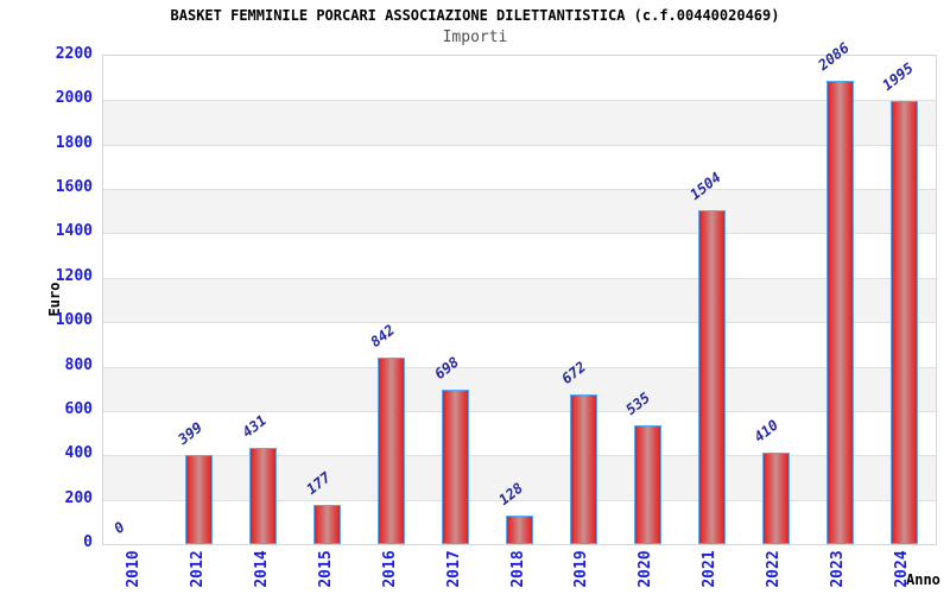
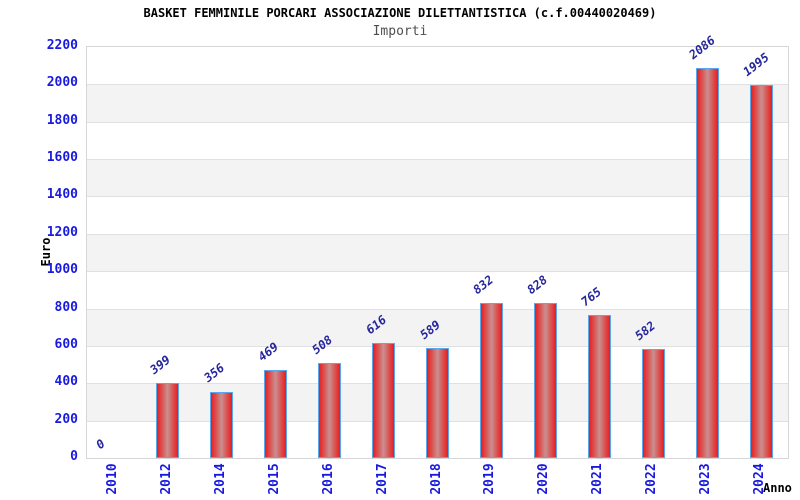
2014: 431 -> 356
2015: 177 -> 469
2016: 842 -> 508
2017: 698 -> 616
2018: 128 -> 589
2019: 672 -> 832
2020: 535 -> 828
2021: 1504 -> 765
2022: 410 -> 582
